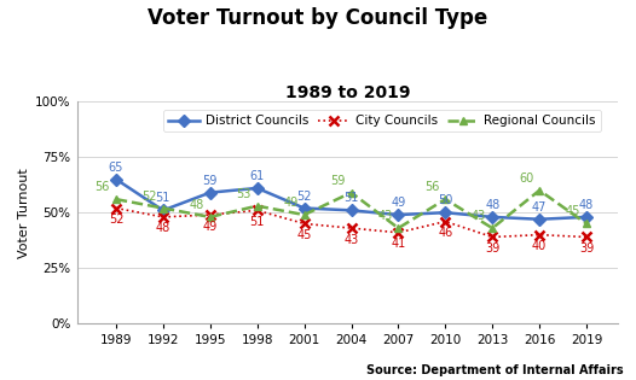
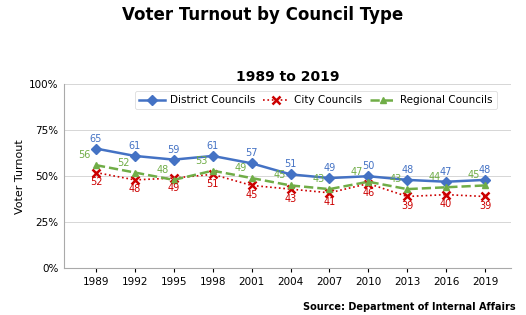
District Councils/1992: 51 -> 61
District Councils/2001: 52 -> 57
Regional Councils/2004: 59 -> 45
Regional Councils/2010: 56 -> 47
Regional Councils/2016: 60 -> 44
